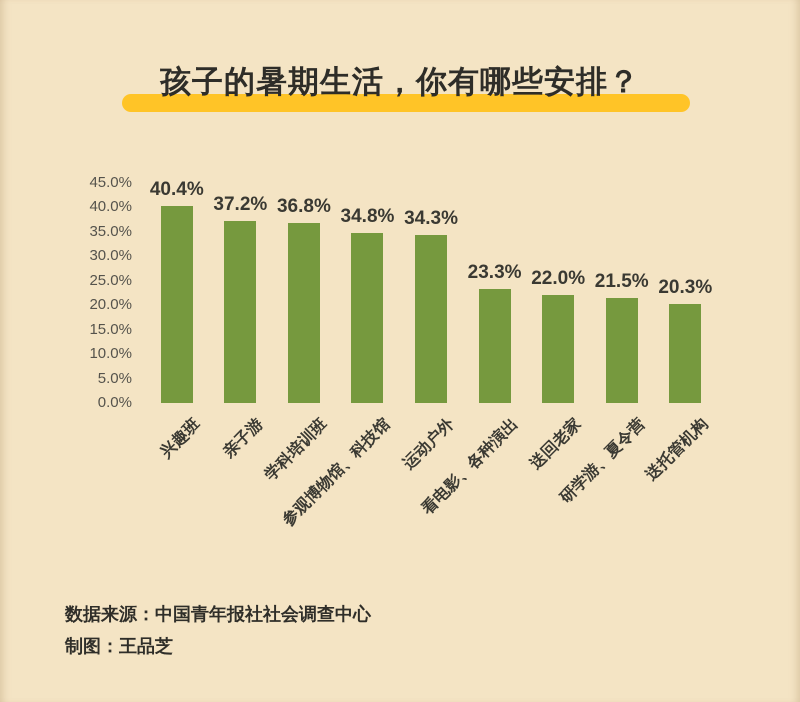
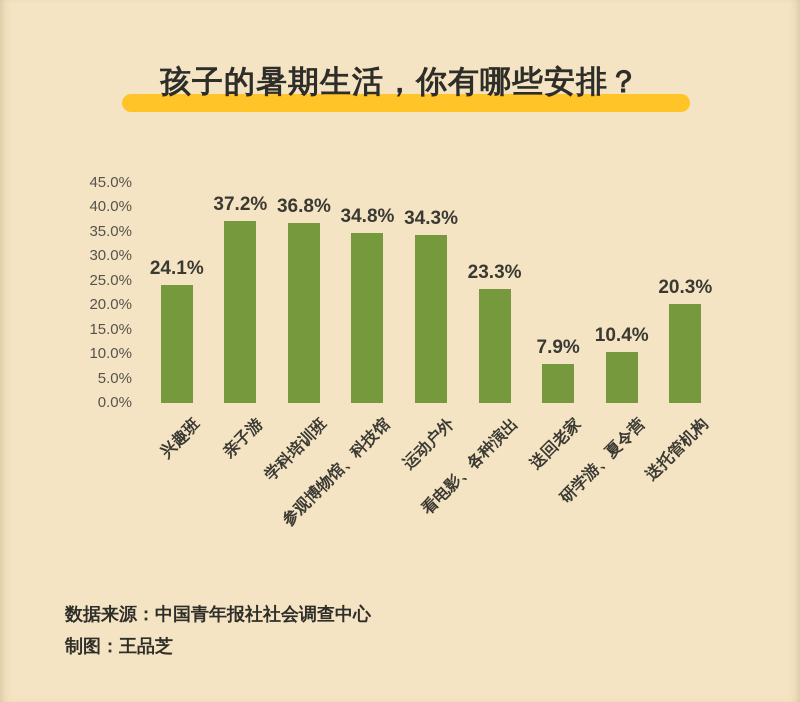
兴趣班: 40.4% -> 24.1%
送回老家: 22.0% -> 7.9%
研学游、夏令营: 21.5% -> 10.4%
